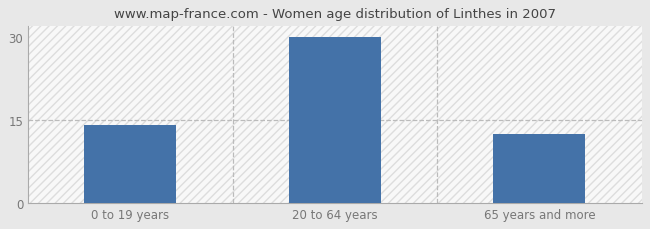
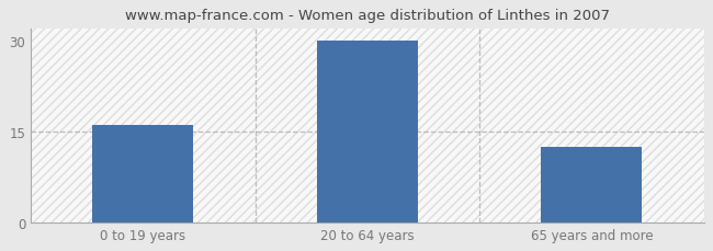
0 to 19 years: 14.0 -> 16.0
